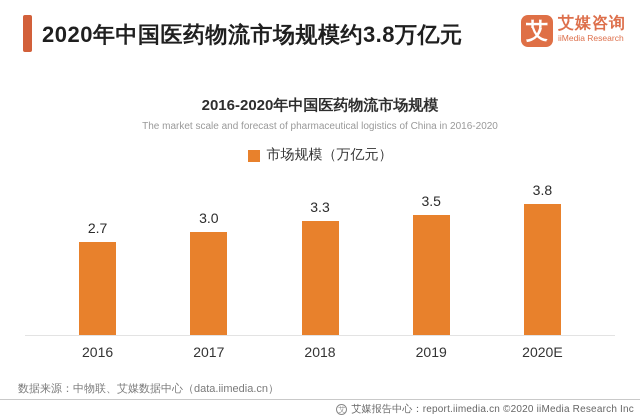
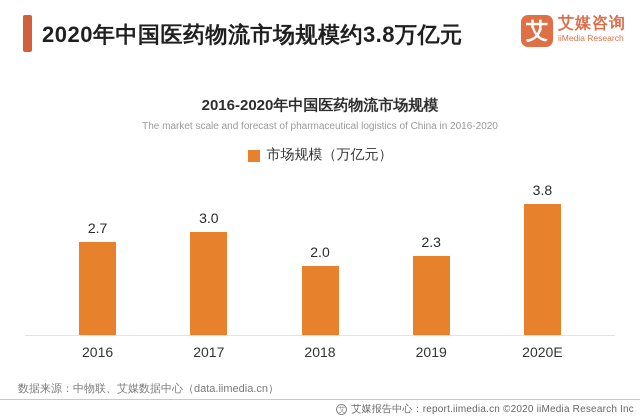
2018: 3.3 -> 2.0
2019: 3.5 -> 2.3
